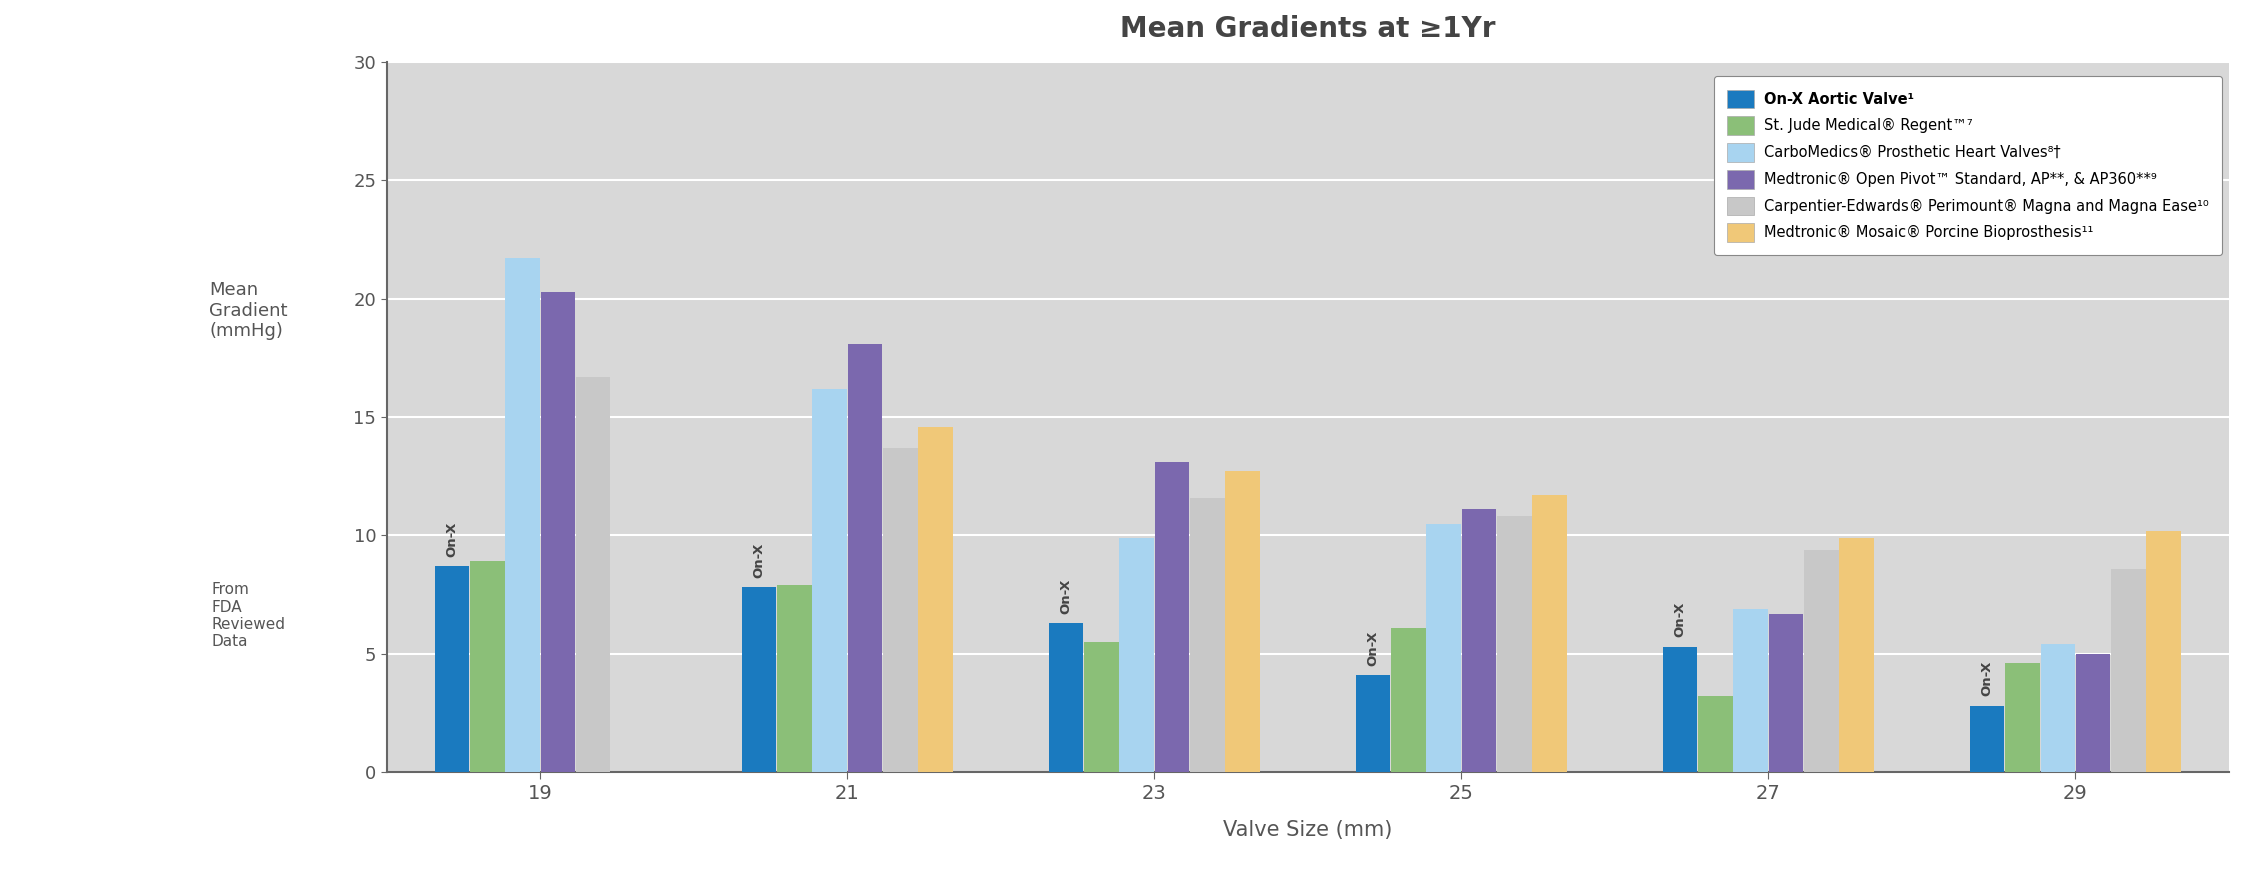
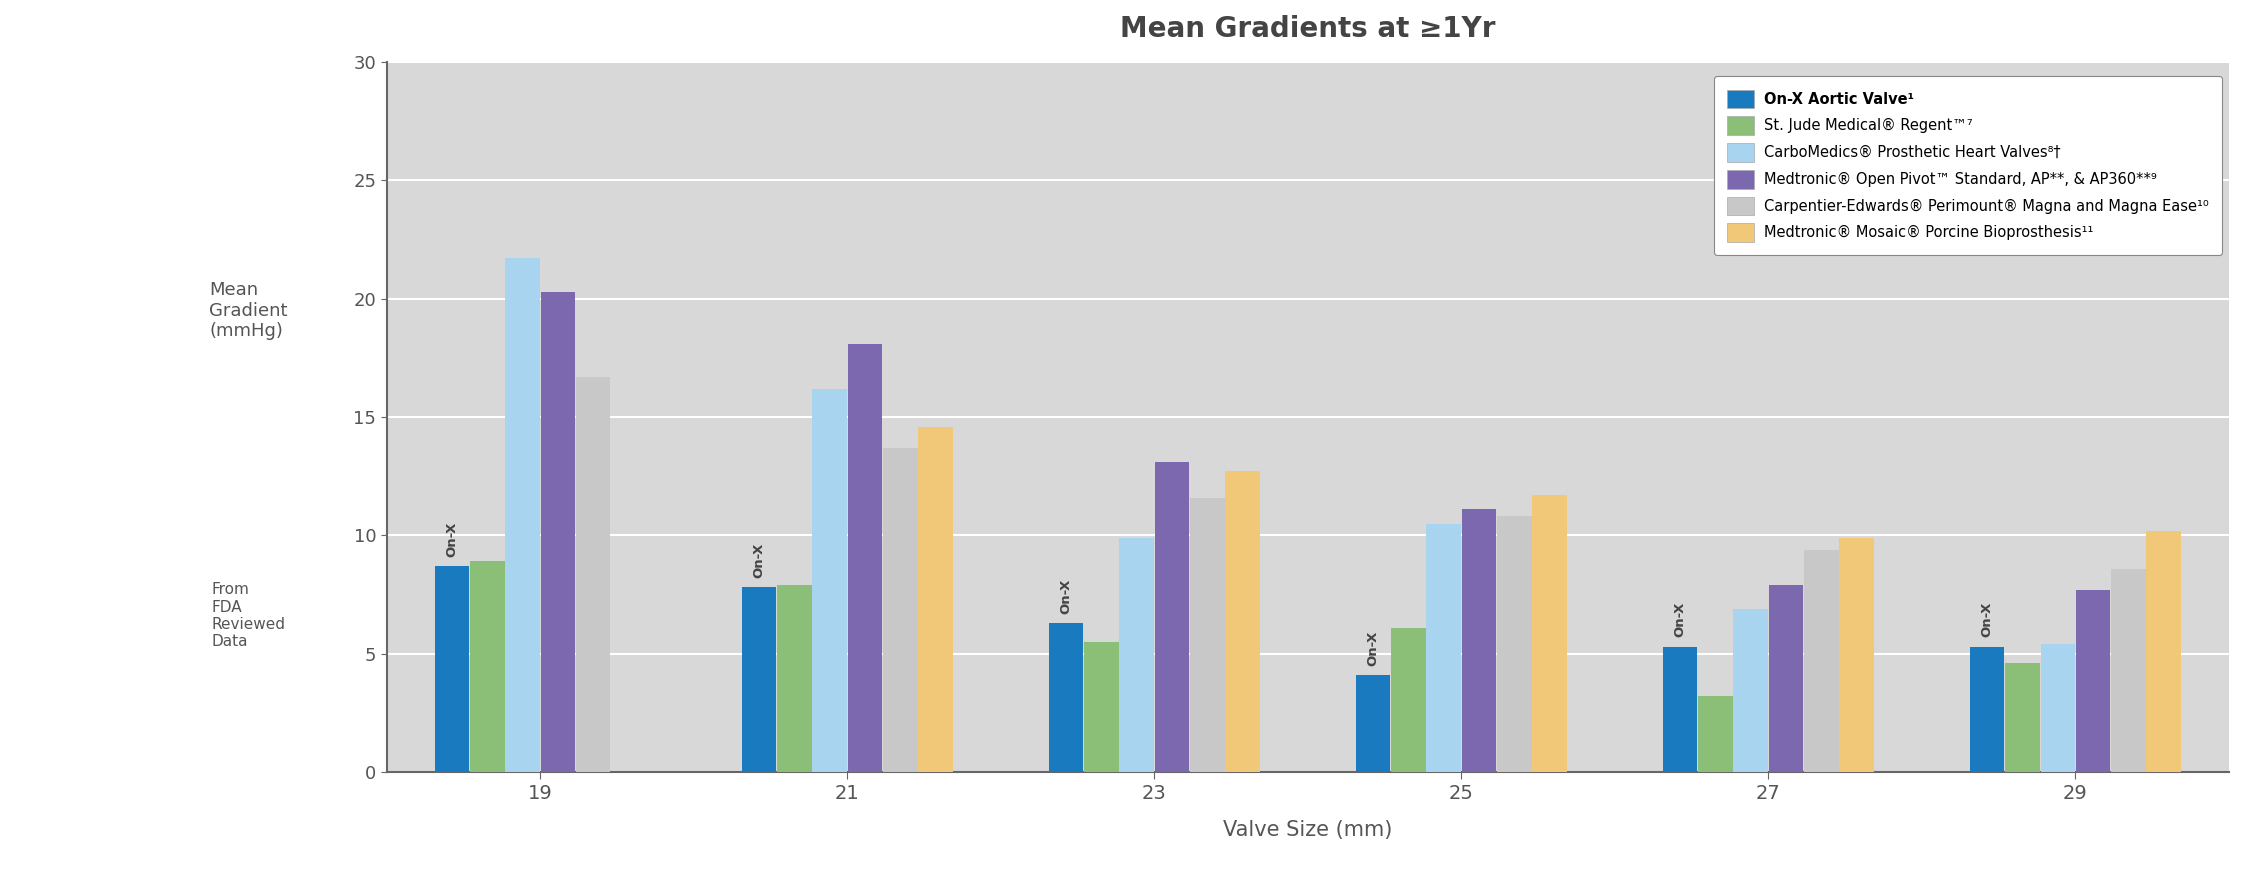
Medtronic® Open Pivot™ Standard, AP**, & AP360**⁹/27: 6.7 -> 7.9
On-X Aortic Valve¹/29: 2.8 -> 5.3
Medtronic® Open Pivot™ Standard, AP**, & AP360**⁹/29: 5.0 -> 7.7
